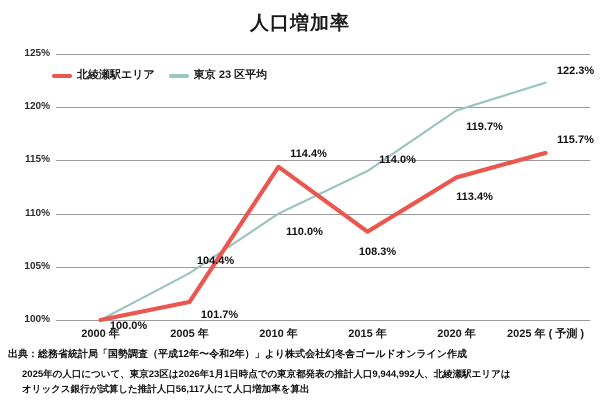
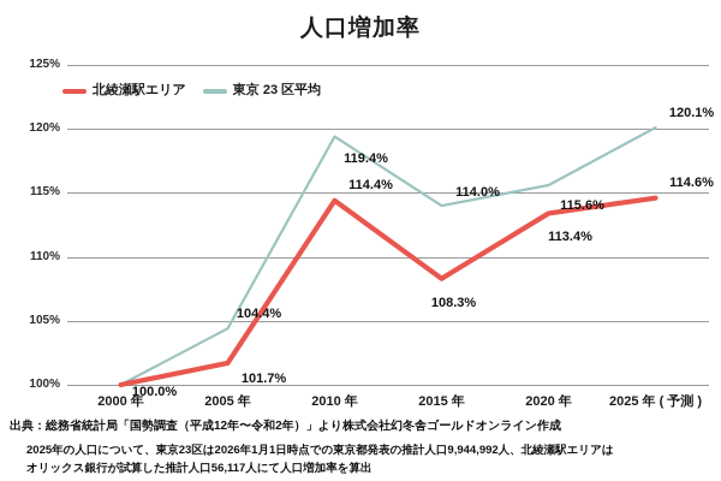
東京 23 区平均/2010 年: 110.0% -> 119.4%
東京 23 区平均/2020 年: 119.7% -> 115.6%
北綾瀬駅エリア/2025 年 ( 予測 ): 115.7% -> 114.6%
東京 23 区平均/2025 年 ( 予測 ): 122.3% -> 120.1%
